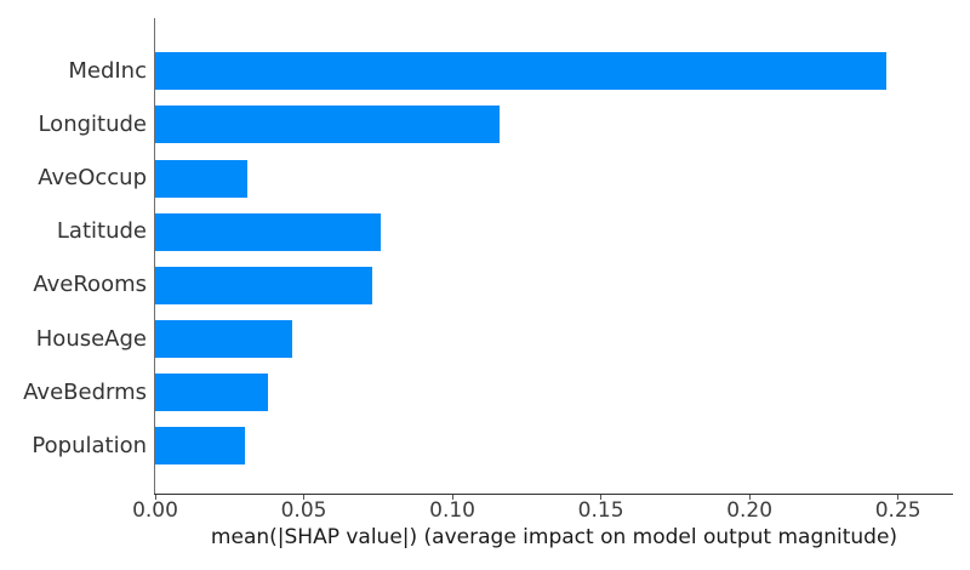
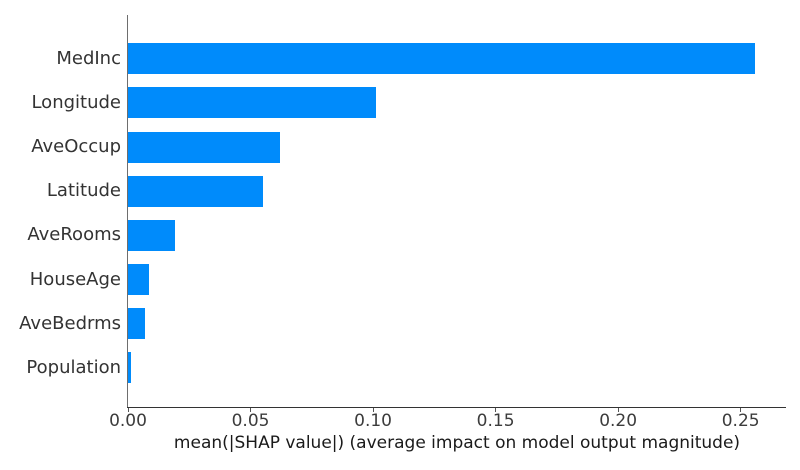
MedInc: 0.246 -> 0.256
Longitude: 0.116 -> 0.101
AveOccup: 0.031 -> 0.062
Latitude: 0.076 -> 0.055
AveRooms: 0.073 -> 0.019
HouseAge: 0.046 -> 0.009
AveBedrms: 0.038 -> 0.007
Population: 0.030 -> 0.001
